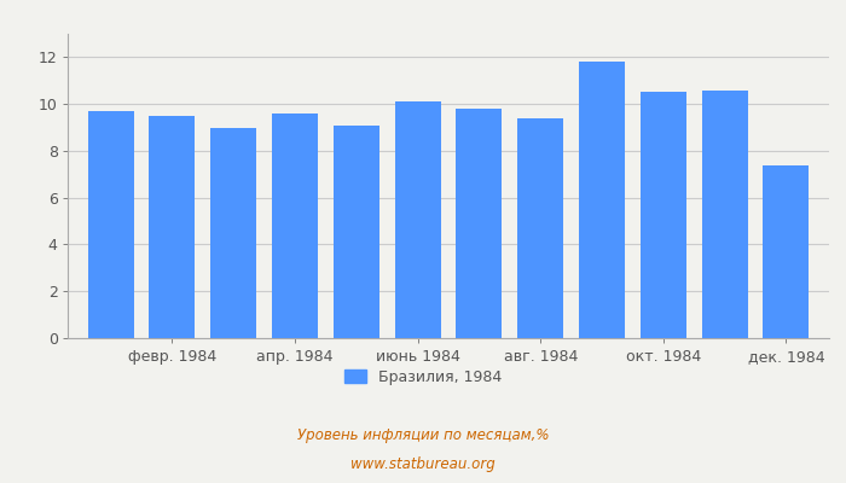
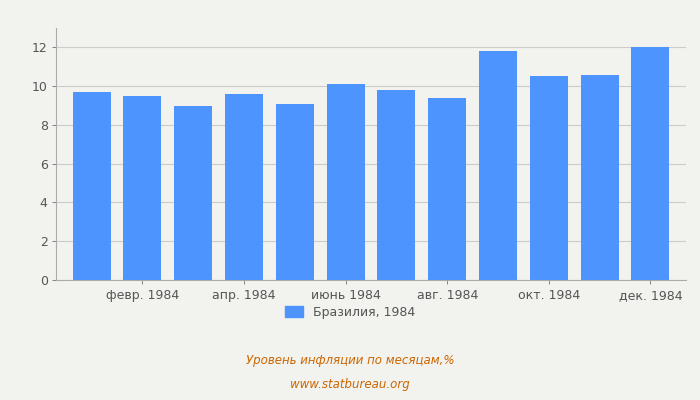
дек. 1984: 7.4 -> 12.0
